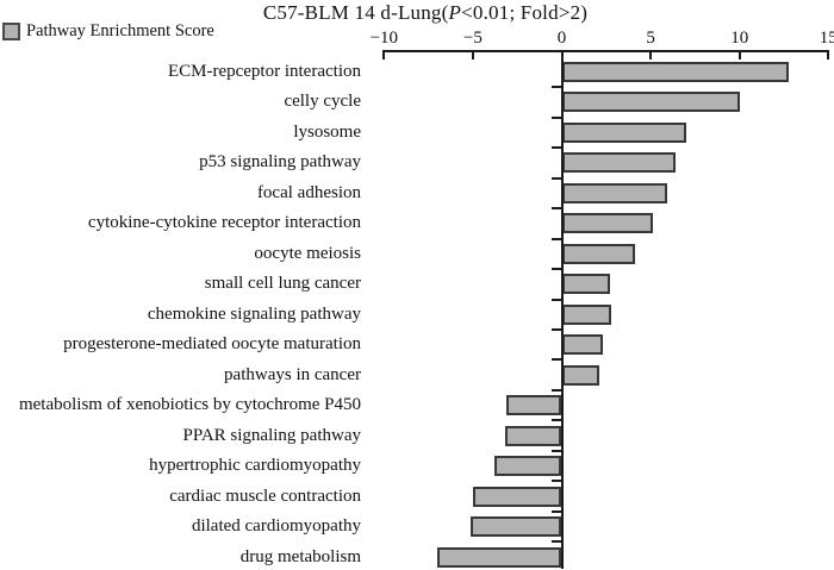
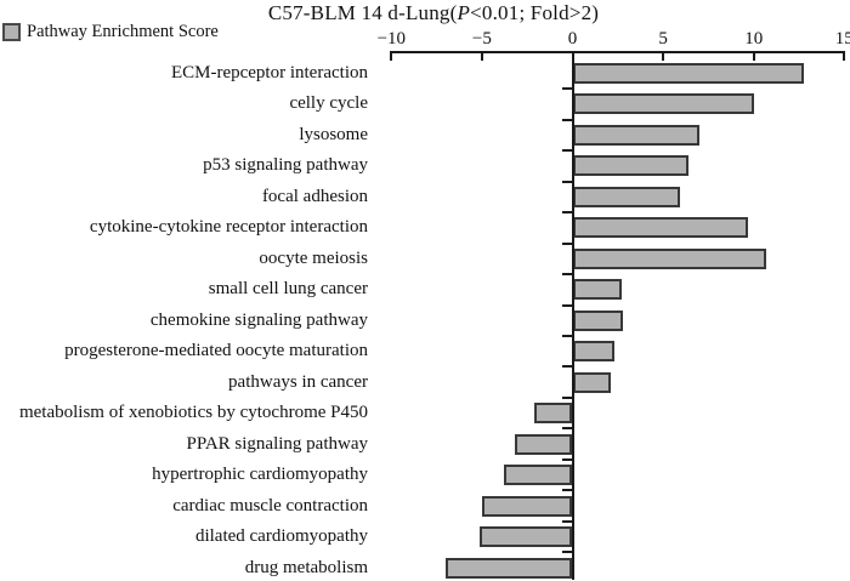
cytokine-cytokine receptor interaction: 5.1 -> 9.7
oocyte meiosis: 4.1 -> 10.7
metabolism of xenobiotics by cytochrome P450: -3.1 -> -2.1
